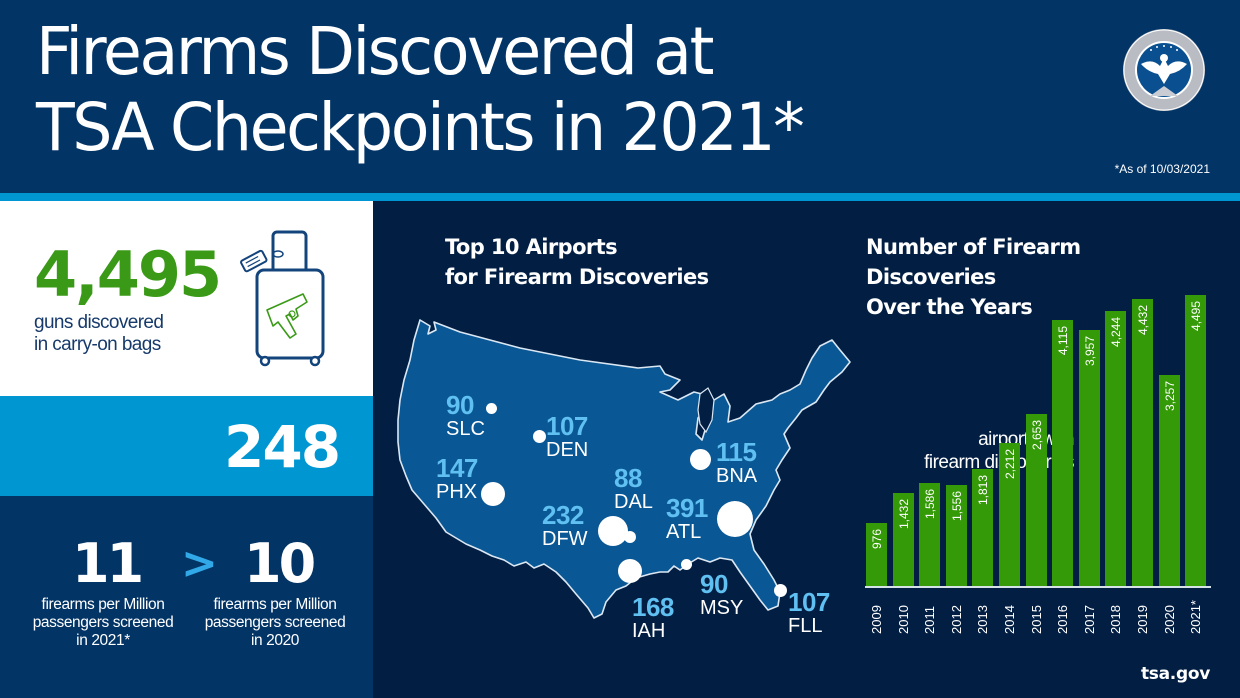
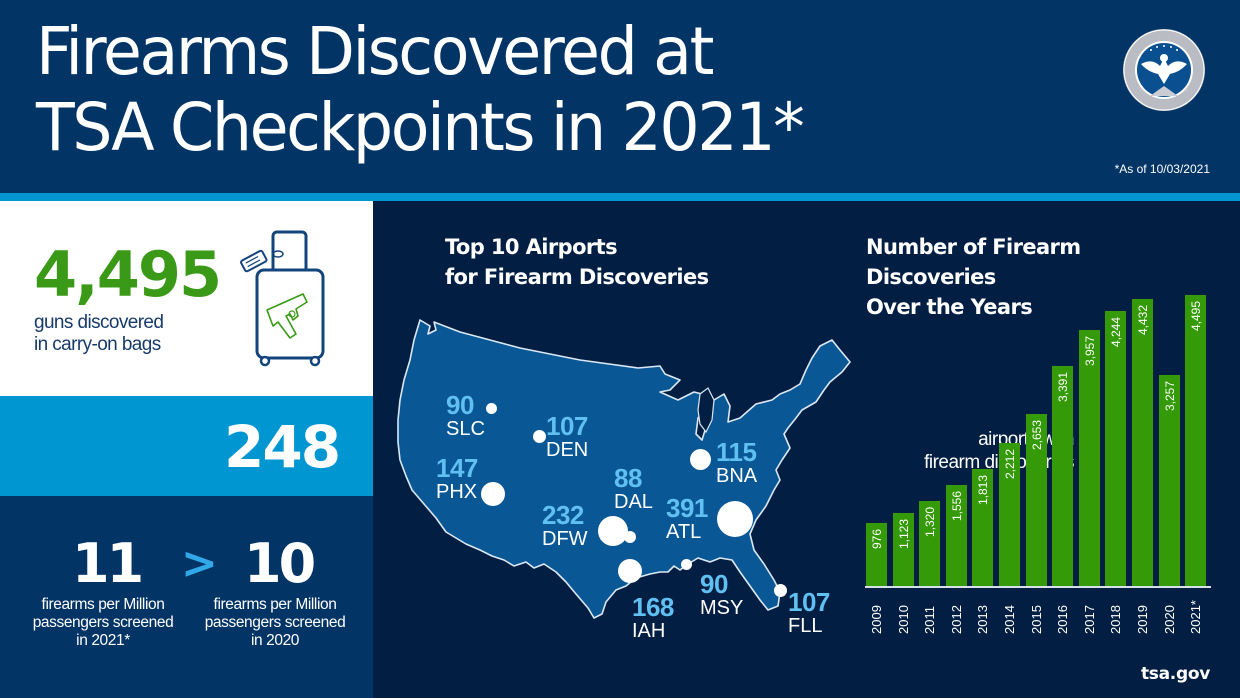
Number of Firearm Discoveries Over the Years/2010: 1,432 -> 1,123
Number of Firearm Discoveries Over the Years/2011: 1,586 -> 1,320
Number of Firearm Discoveries Over the Years/2016: 4,115 -> 3,391
